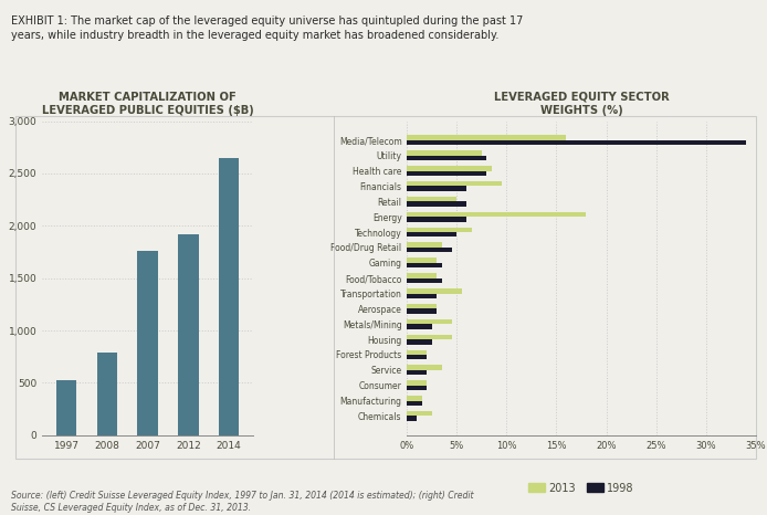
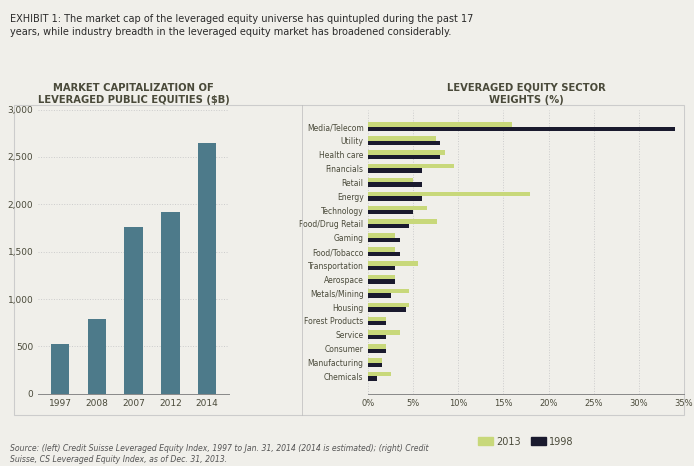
LEVERAGED EQUITY SECTOR WEIGHTS (%)/2013/Food/Drug Retail: 3.5% -> 7.6%
LEVERAGED EQUITY SECTOR WEIGHTS (%)/1998/Housing: 2.5% -> 4.2%
